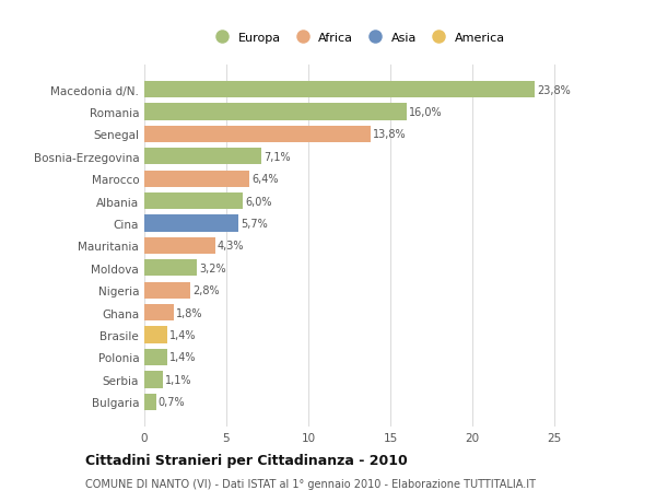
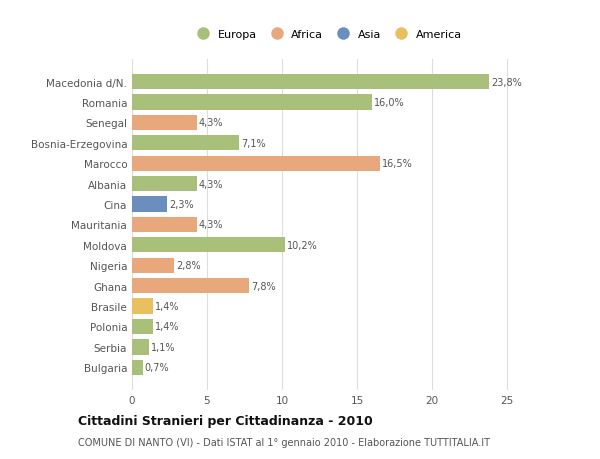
Senegal: 13,8% -> 4,3%
Marocco: 6,4% -> 16,5%
Albania: 6,0% -> 4,3%
Cina: 5,7% -> 2,3%
Moldova: 3,2% -> 10,2%
Ghana: 1,8% -> 7,8%
